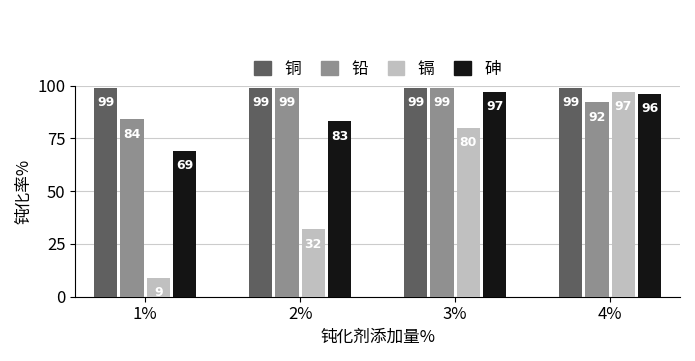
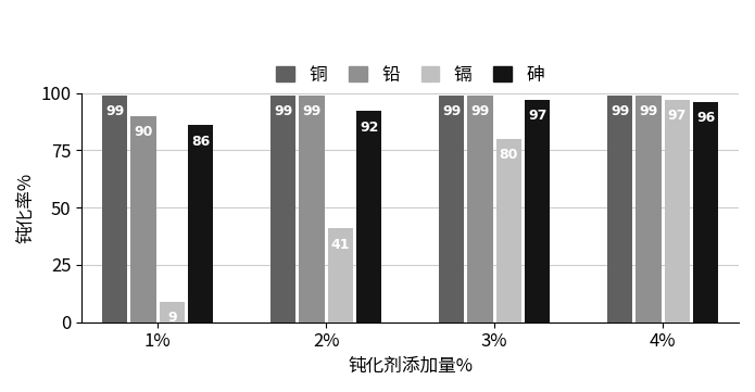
铅/1%: 84 -> 90
砷/1%: 69 -> 86
镉/2%: 32 -> 41
砷/2%: 83 -> 92
铅/4%: 92 -> 99
